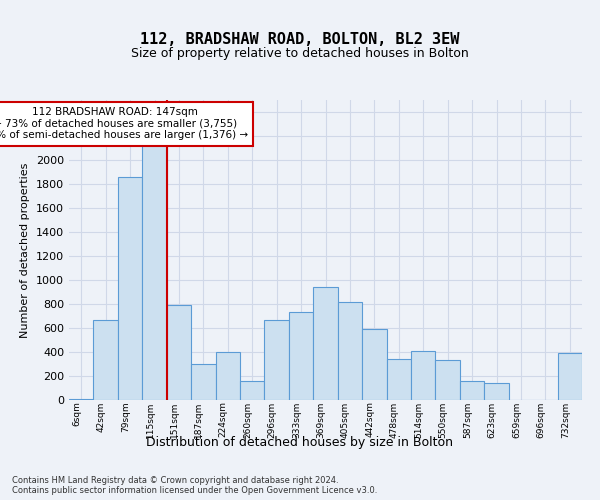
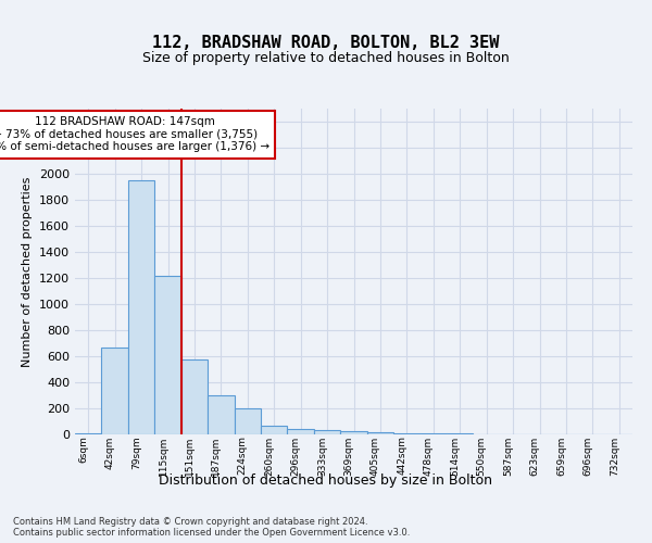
79sqm: 1860 -> 1950
115sqm: 2130 -> 1220
151sqm: 790 -> 580
224sqm: 400 -> 200
260sqm: 160 -> 70
296sqm: 670 -> 40
333sqm: 730 -> 30
369sqm: 940 -> 20
405sqm: 820 -> 20
442sqm: 590 -> 10
478sqm: 340 -> 10
514sqm: 410 -> 0
550sqm: 330 -> 0
587sqm: 160 -> 0
623sqm: 140 -> 0
732sqm: 390 -> 0
